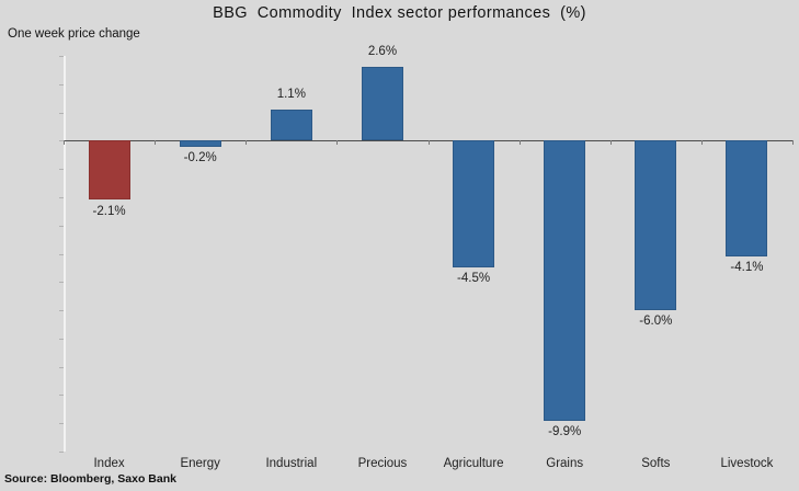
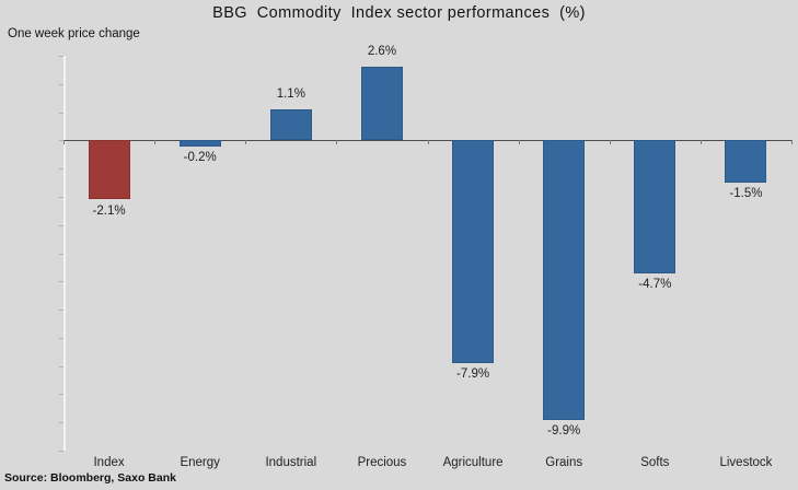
Agriculture: -4.5% -> -7.9%
Softs: -6.0% -> -4.7%
Livestock: -4.1% -> -1.5%
